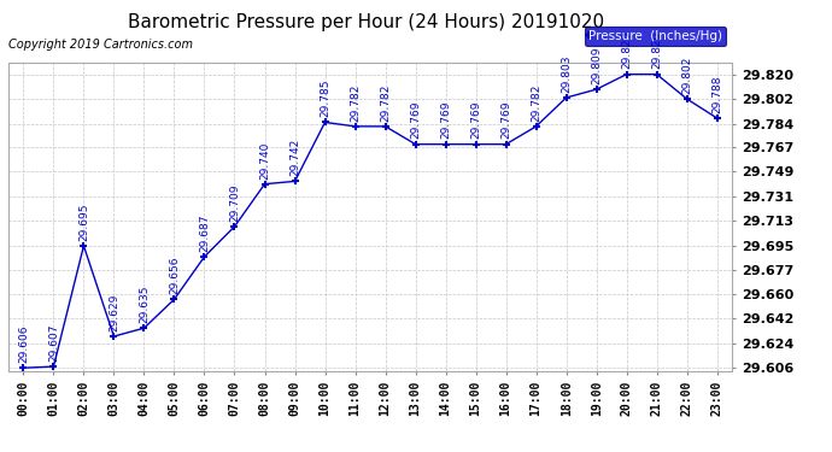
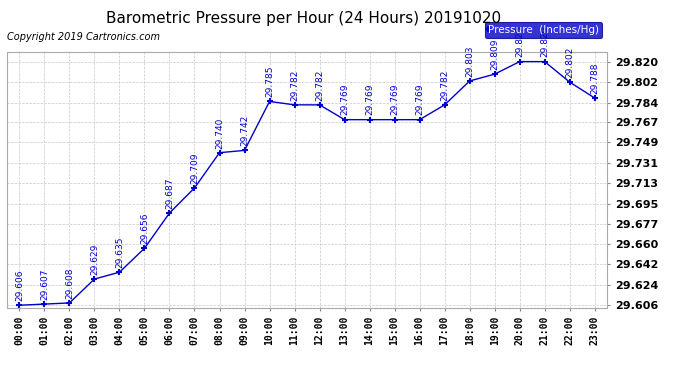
02:00: 29.695 -> 29.608
